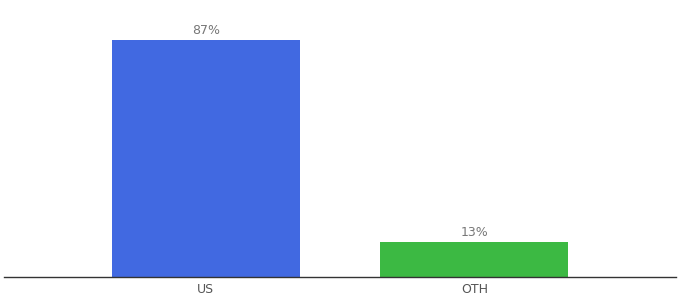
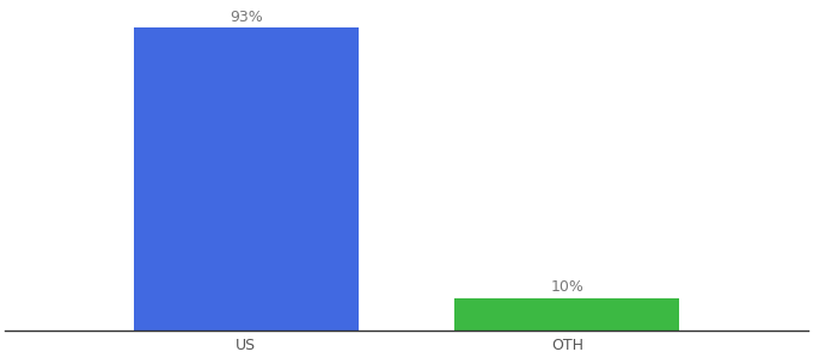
US: 87% -> 93%
OTH: 13% -> 10%
